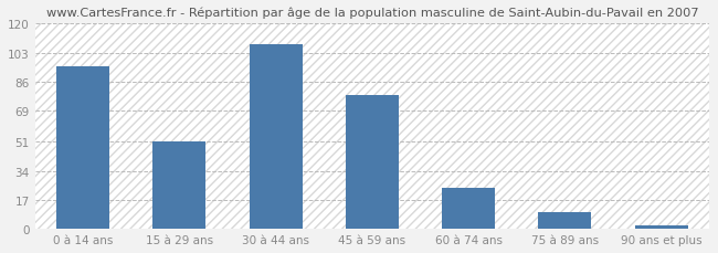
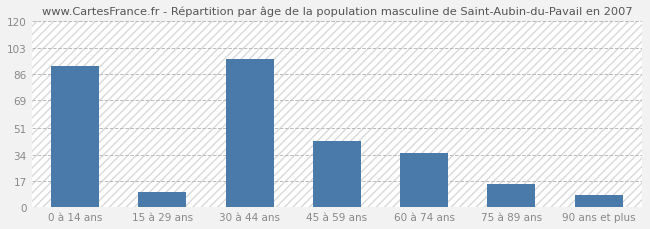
0 à 14 ans: 95 -> 91
15 à 29 ans: 51 -> 10
30 à 44 ans: 108 -> 96
45 à 59 ans: 78 -> 43
60 à 74 ans: 24 -> 35
75 à 89 ans: 10 -> 15
90 ans et plus: 2 -> 8
